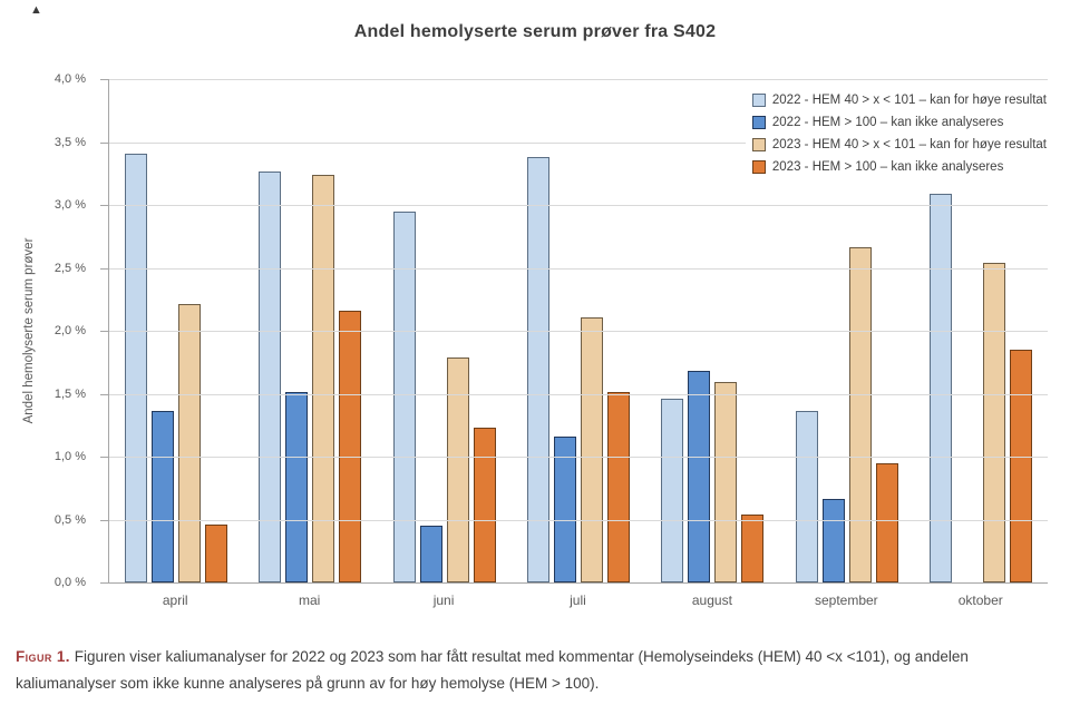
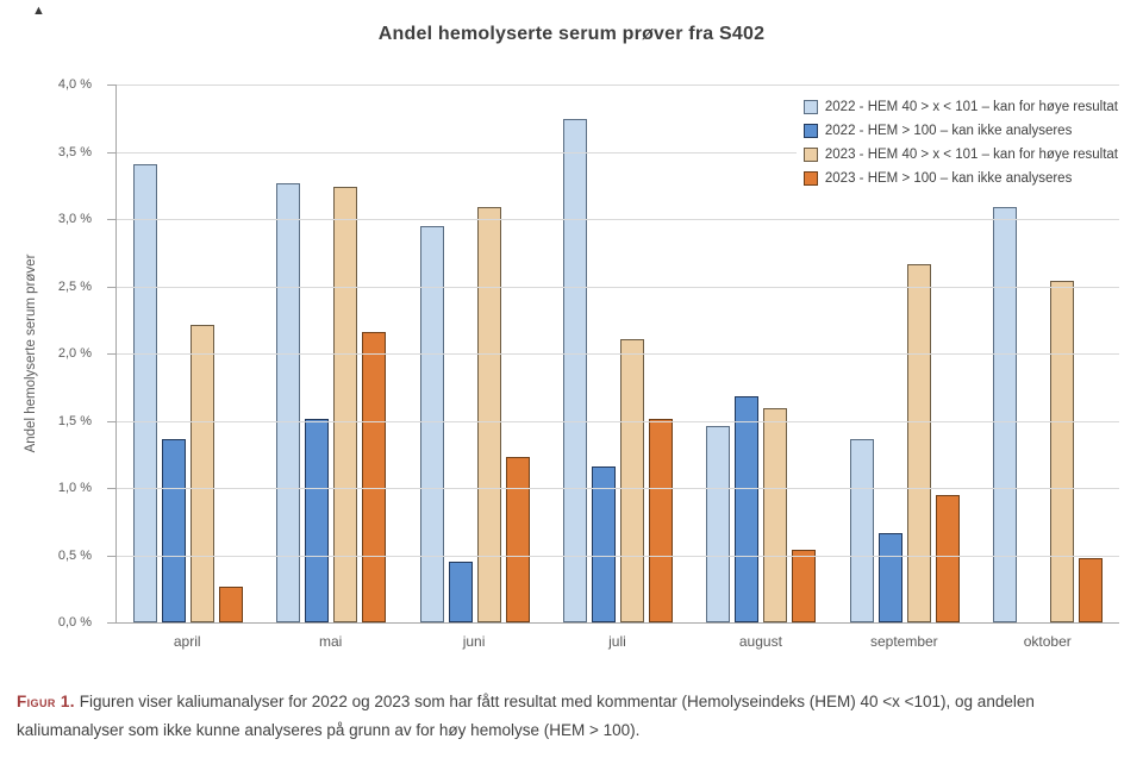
2023 - HEM > 100 – kan ikke analyseres/april: 0,46% -> 0,27%
2023 - HEM 40 > x < 101 – kan for høye resultat/juni: 1,79% -> 3,09%
2022 - HEM 40 > x < 101 – kan for høye resultat/juli: 3,38% -> 3,74%
2023 - HEM > 100 – kan ikke analyseres/oktober: 1,85% -> 0,48%
